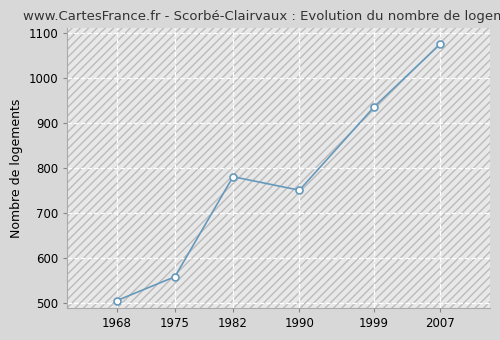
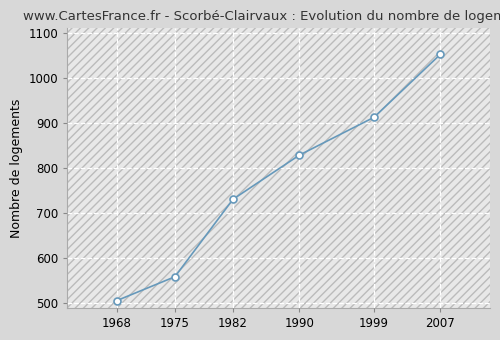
1982: 780 -> 730
1990: 750 -> 828
1999: 935 -> 912
2007: 1075 -> 1052
